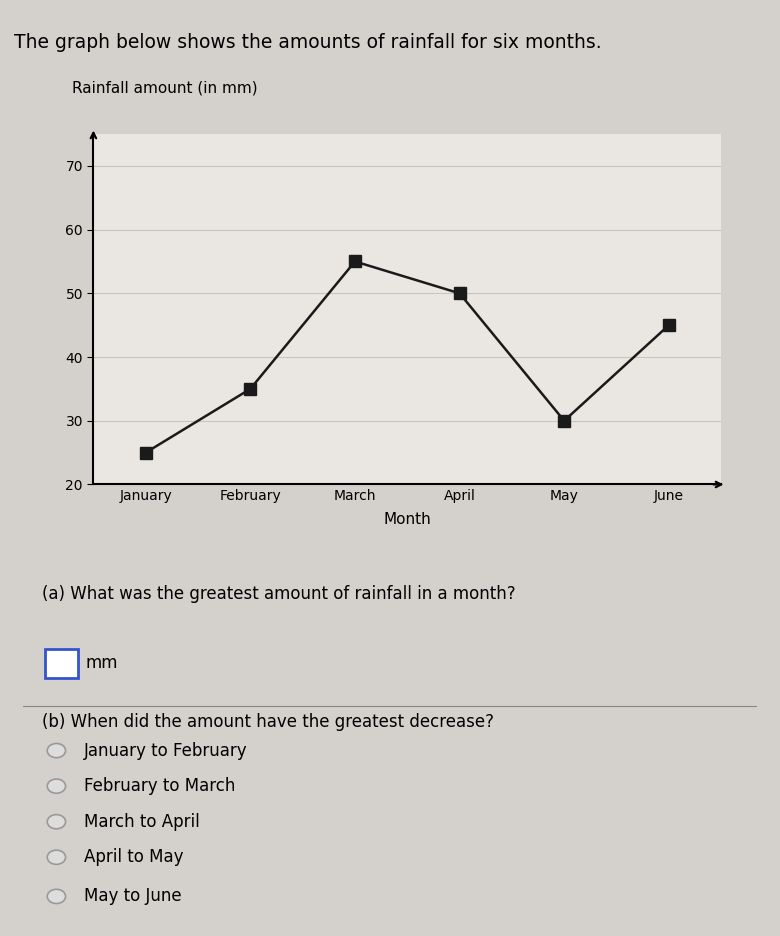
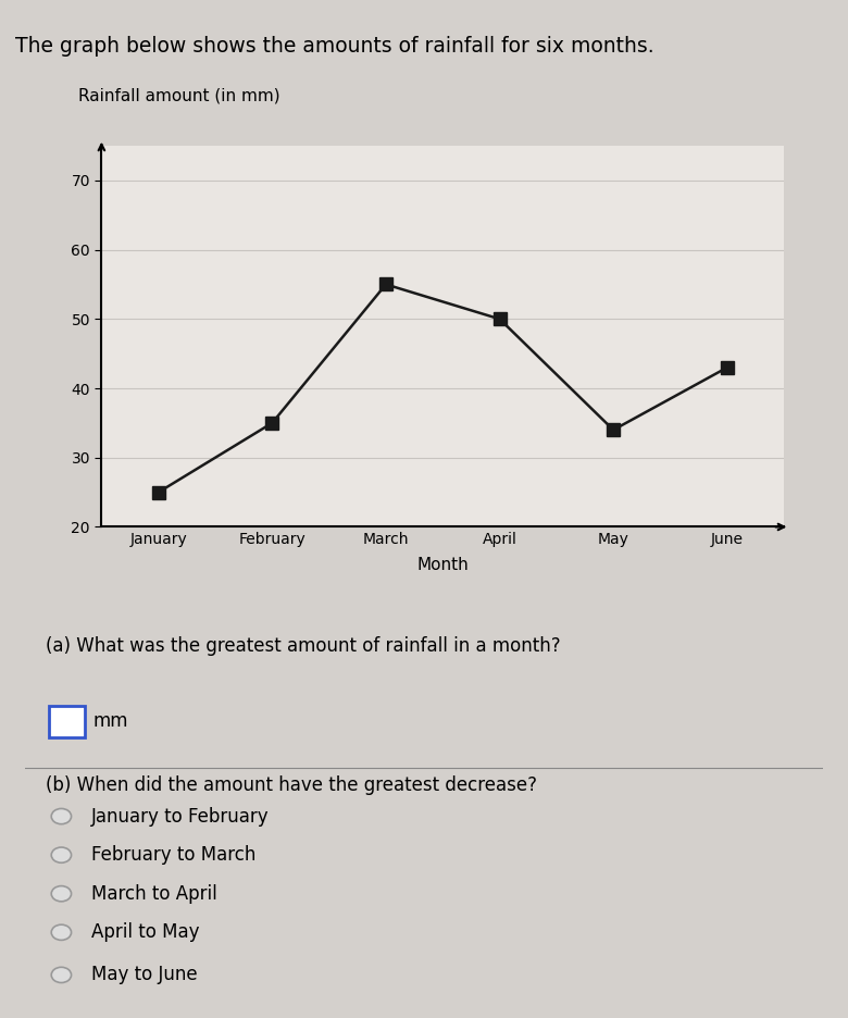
May: 30 -> 34
June: 45 -> 43
